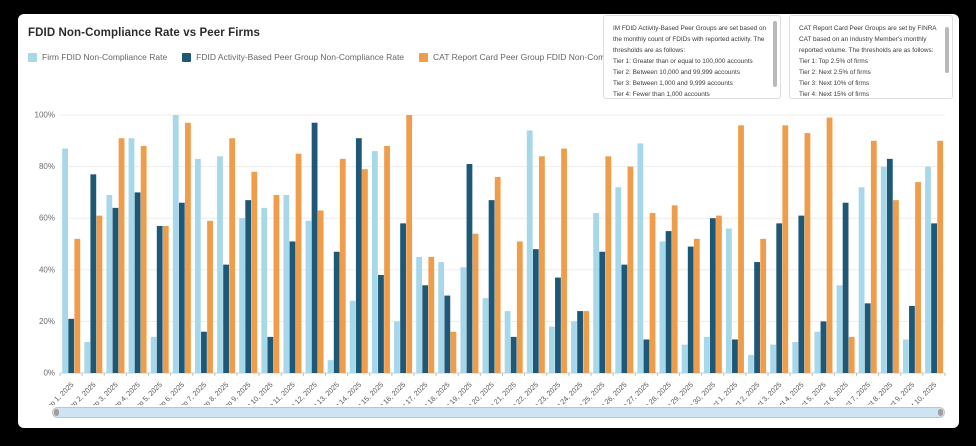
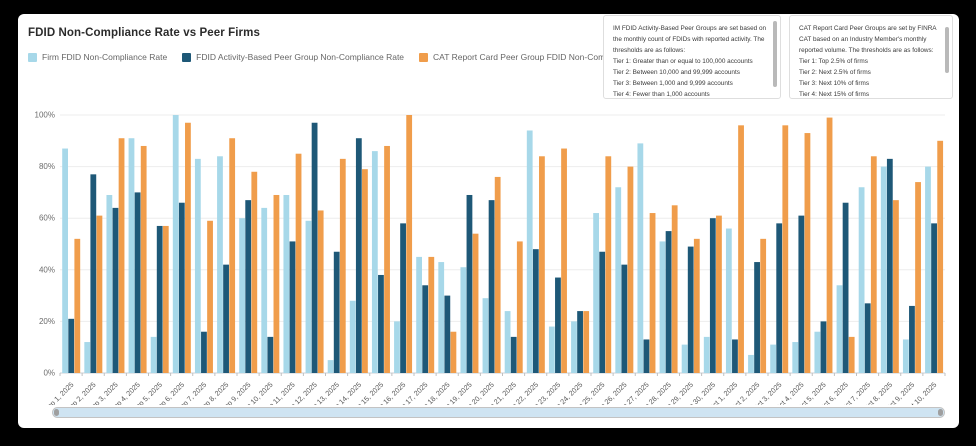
FDID Activity-Based Peer Group Non-Compliance Rate/Sep 19, 2025: 81% -> 69%
CAT Report Card Peer Group FDID Non-Compliance Rate/Oct 7, 2025: 90% -> 84%
